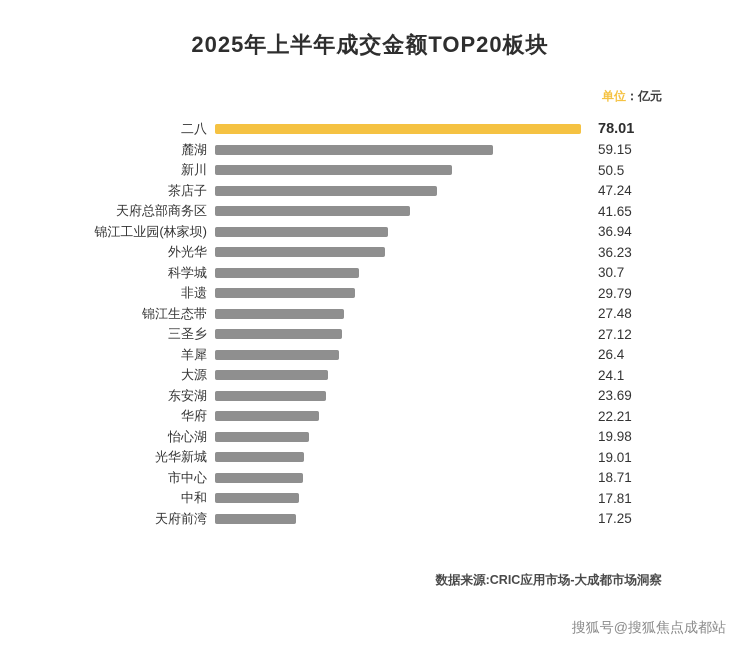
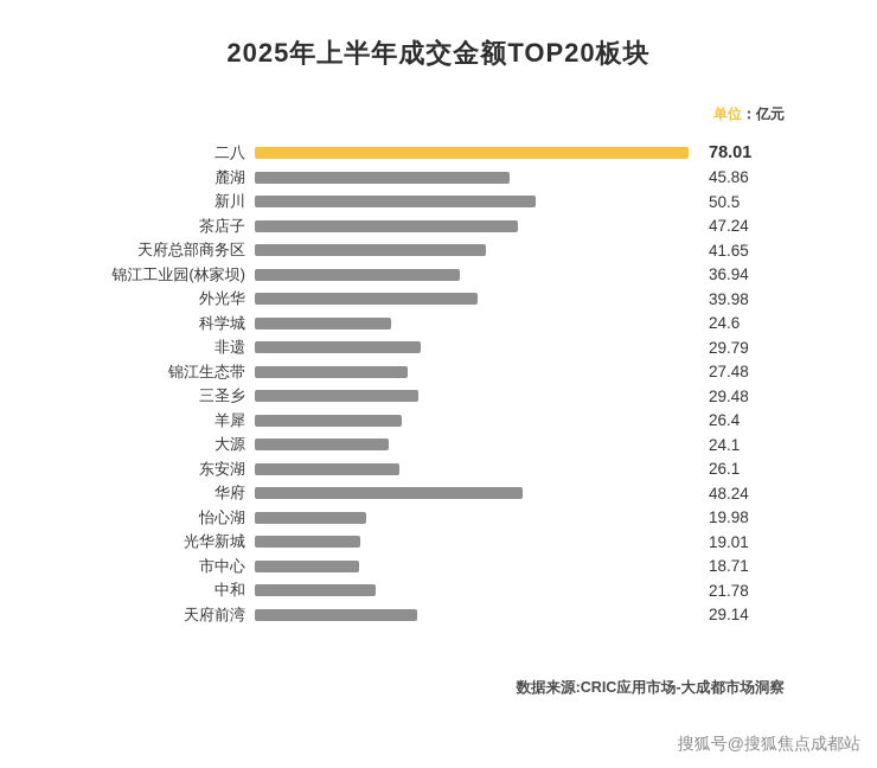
麓湖: 59.15 -> 45.86
外光华: 36.23 -> 39.98
科学城: 30.7 -> 24.6
三圣乡: 27.12 -> 29.48
东安湖: 23.69 -> 26.1
华府: 22.21 -> 48.24
中和: 17.81 -> 21.78
天府前湾: 17.25 -> 29.14
